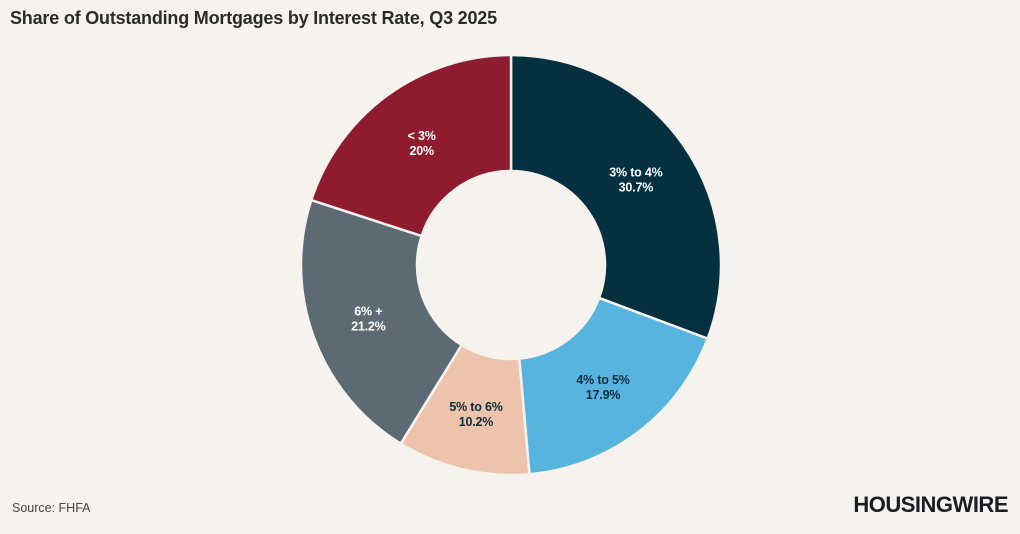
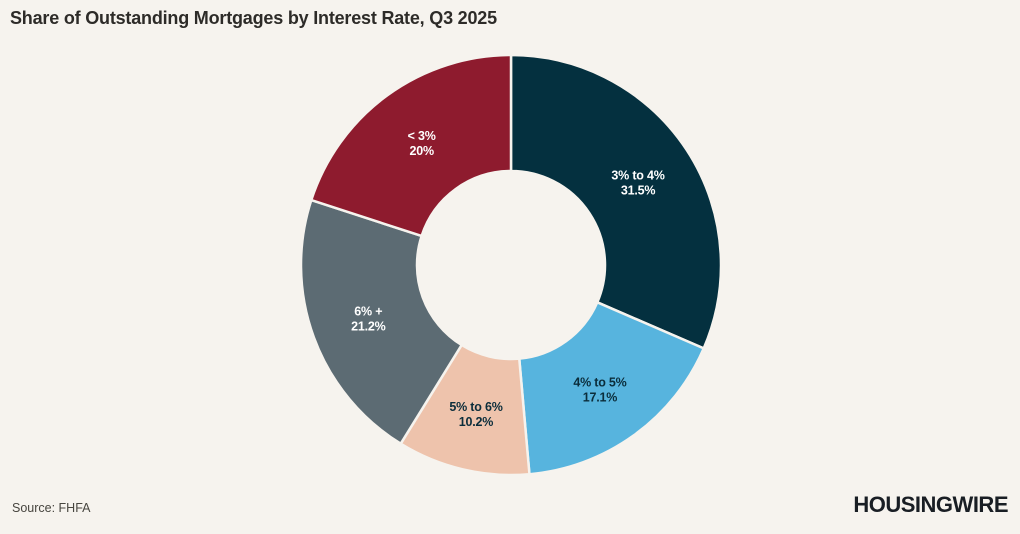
3% to 4%: 30.7% -> 31.5%
4% to 5%: 17.9% -> 17.1%
